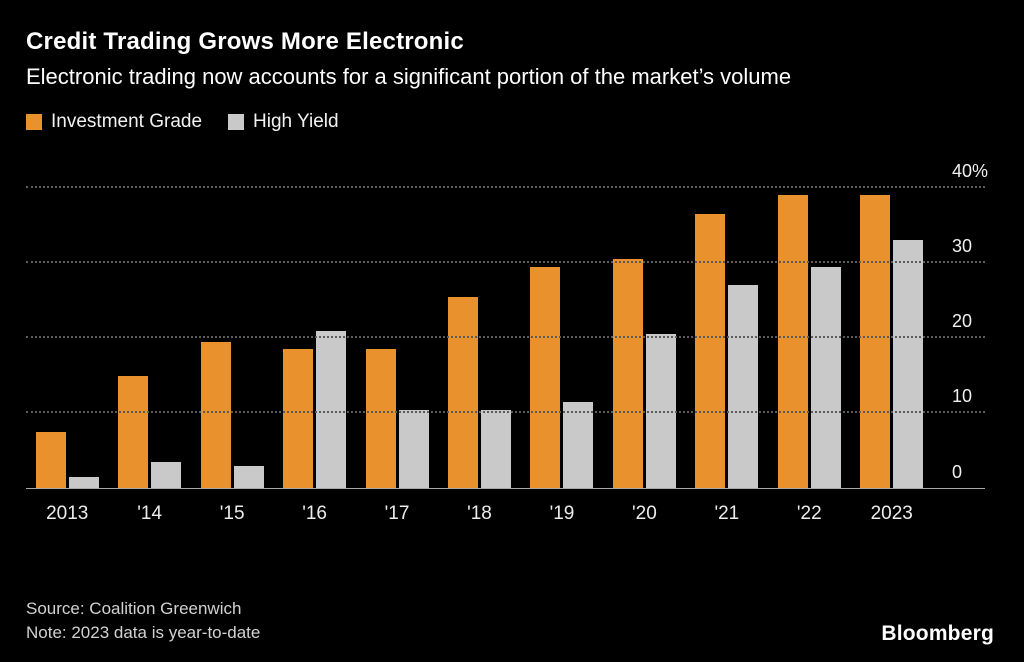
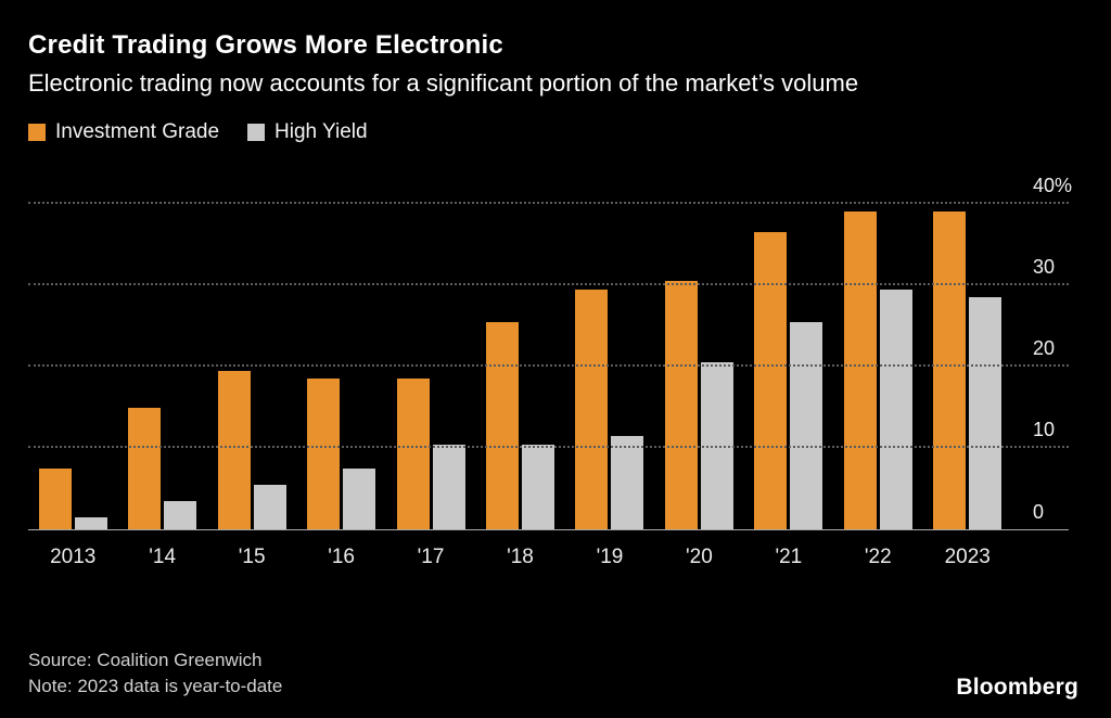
High Yield/'15: 3% -> 6%
High Yield/'16: 21% -> 8%
High Yield/'21: 27% -> 26%
High Yield/2023: 33% -> 28%
